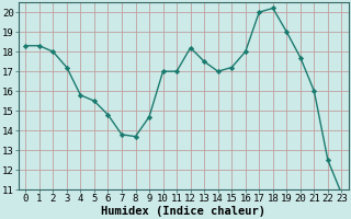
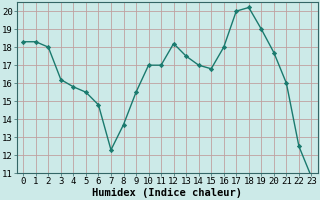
3: 17.2 -> 16.2
7: 13.8 -> 12.3
9: 14.7 -> 15.5
15: 17.2 -> 16.8
